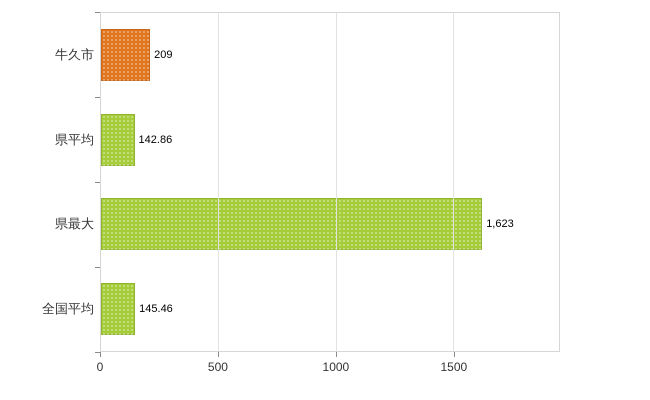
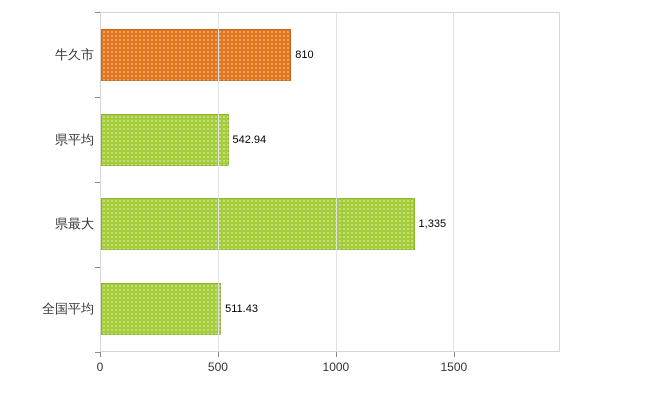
牛久市: 209 -> 810
県平均: 142.86 -> 542.94
県最大: 1,623 -> 1,335
全国平均: 145.46 -> 511.43
